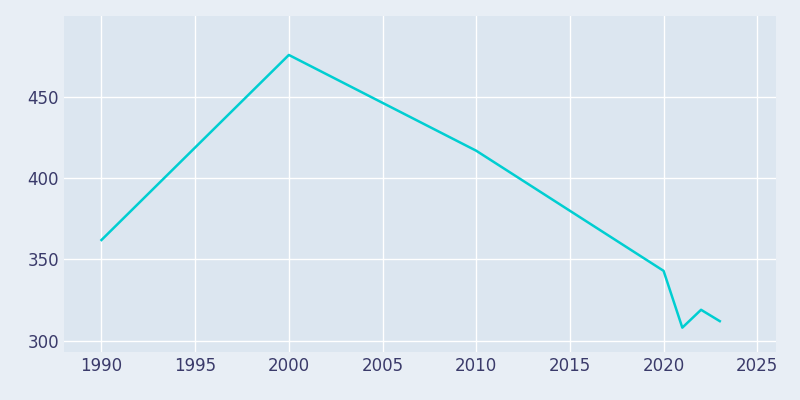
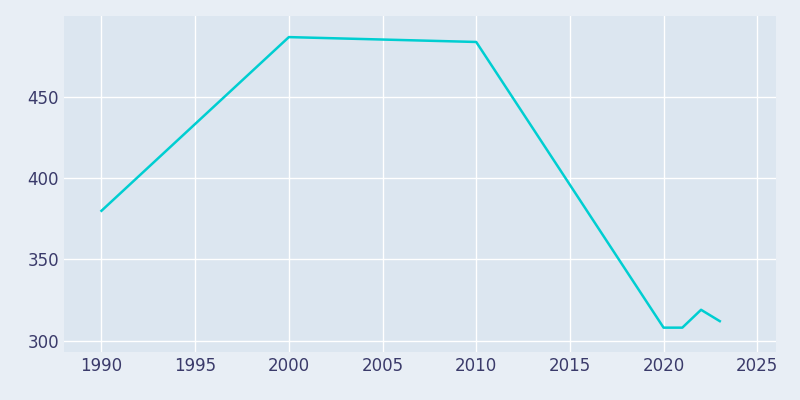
1990: 362 -> 380
2000: 476 -> 487
2010: 417 -> 484
2020: 343 -> 308
